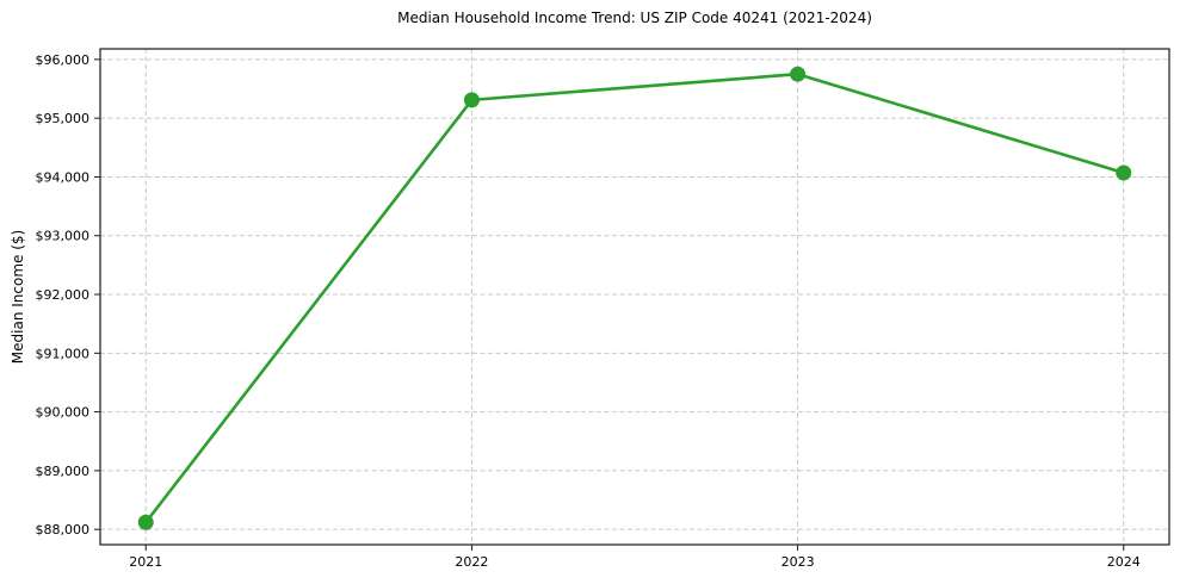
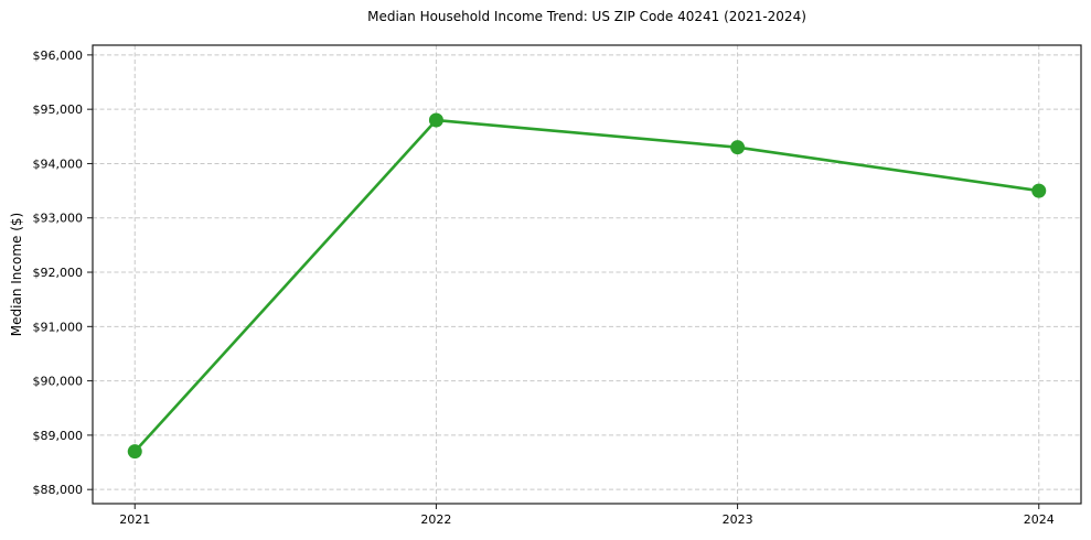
2021: $88100 -> $88700
2022: $95300 -> $94800
2023: $95800 -> $94300
2024: $94100 -> $93500
